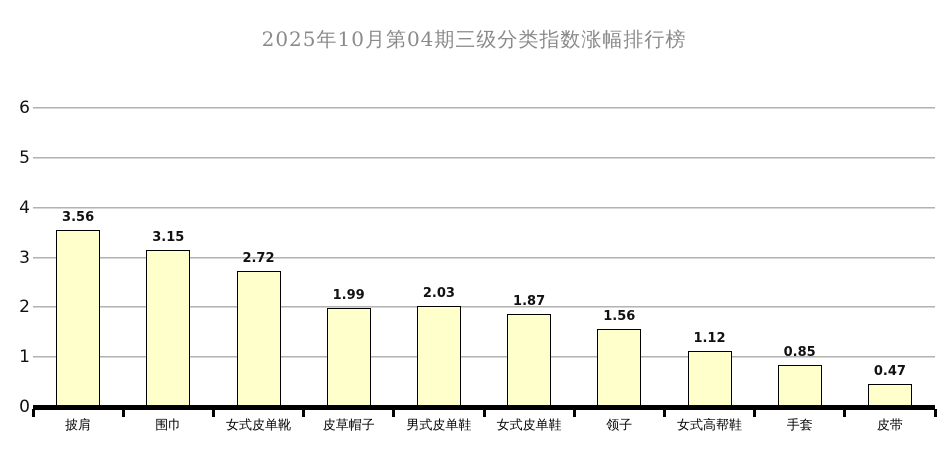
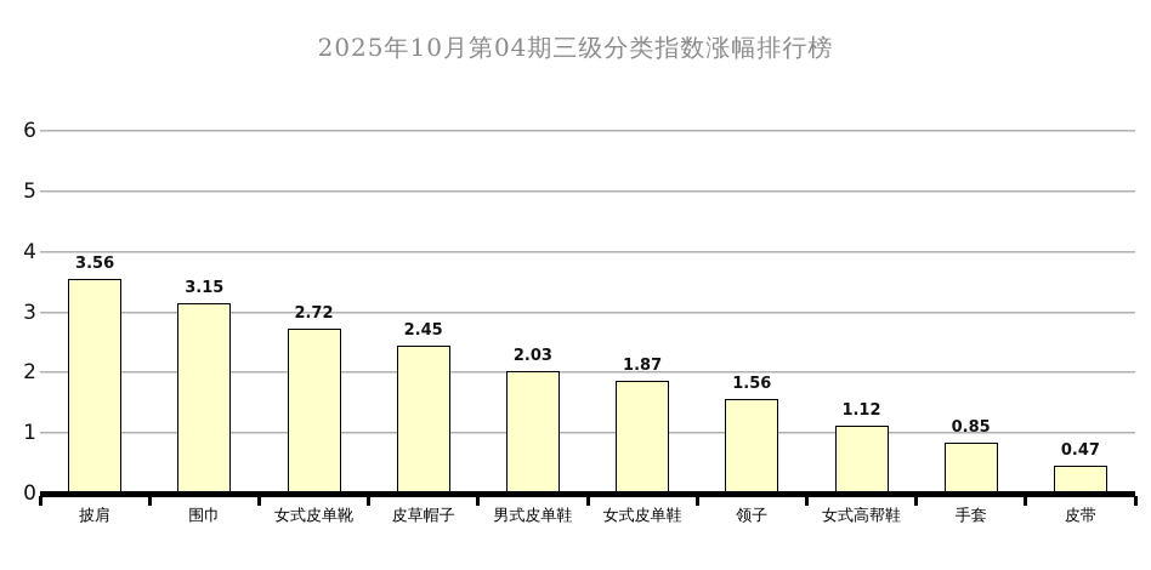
皮草帽子: 1.99 -> 2.45
